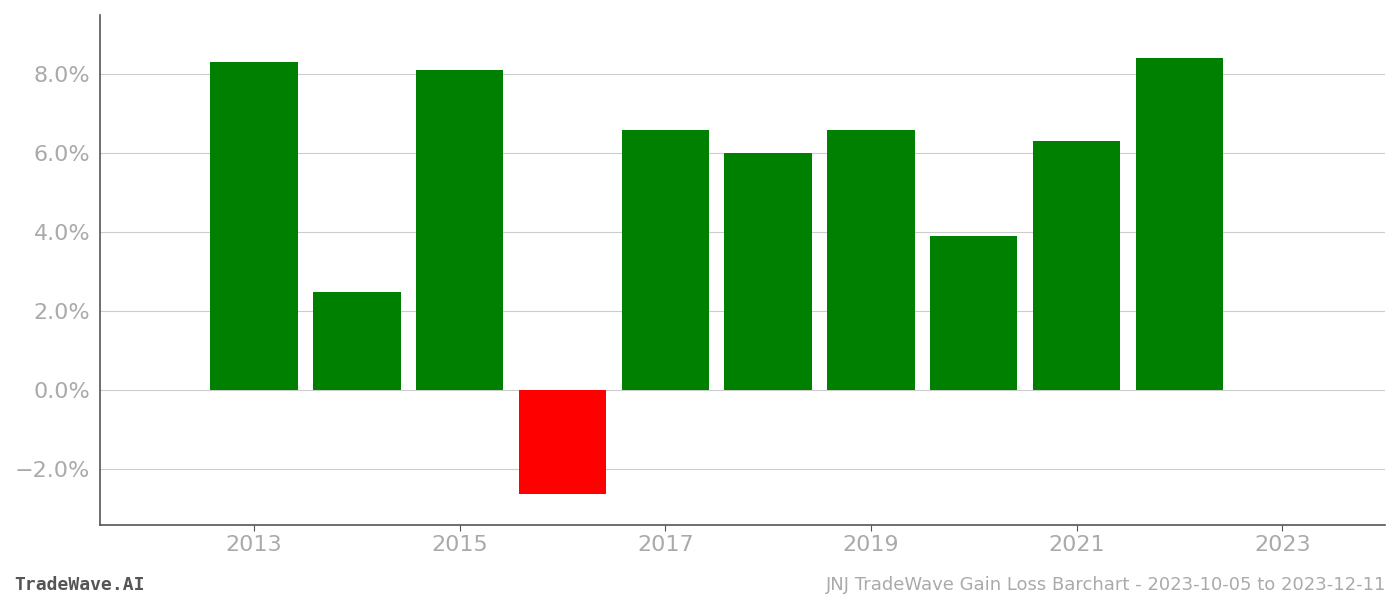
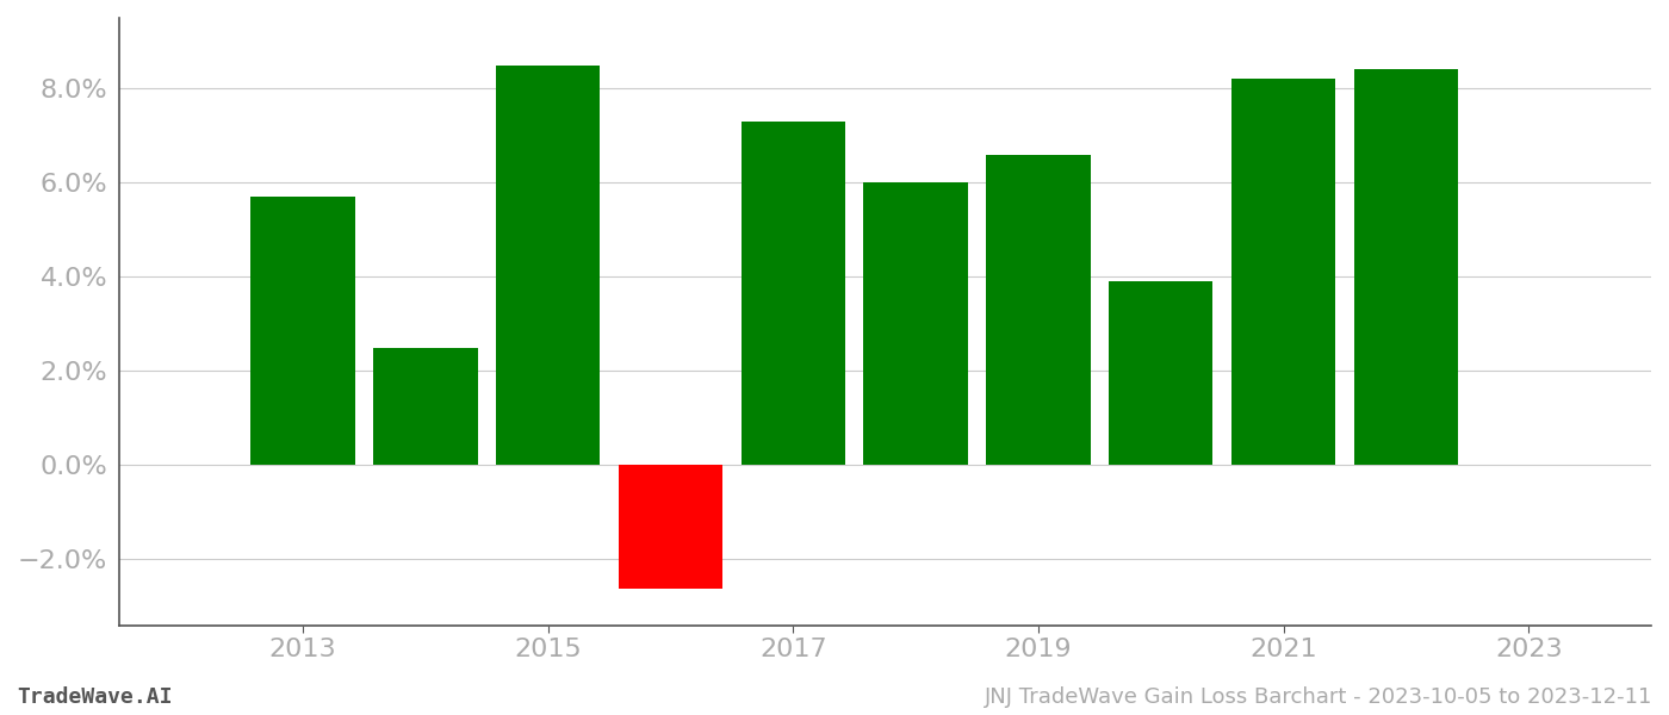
2013: 8.30% -> 5.70%
2015: 8.10% -> 8.50%
2017: 6.60% -> 7.30%
2021: 6.30% -> 8.20%
